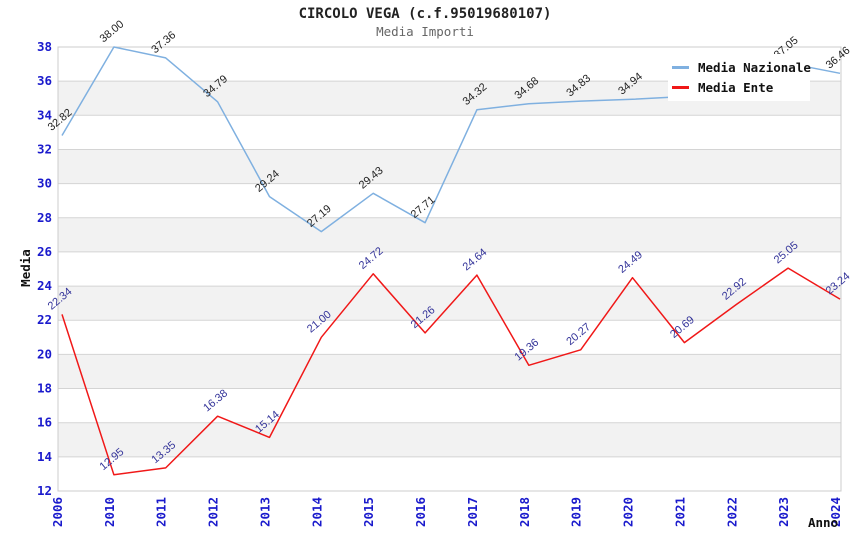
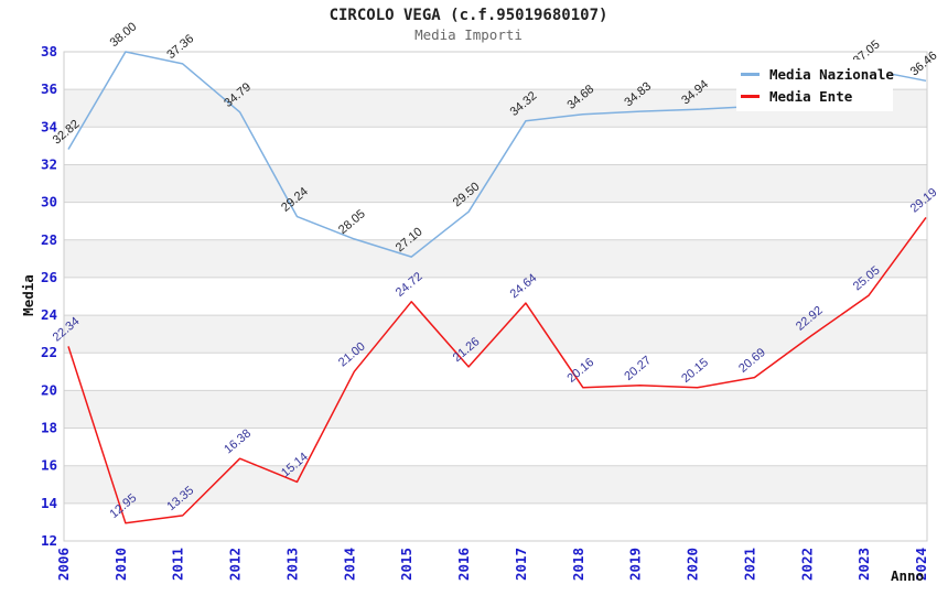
Media Nazionale/2014: 27.19 -> 28.05
Media Nazionale/2015: 29.43 -> 27.10
Media Nazionale/2016: 27.71 -> 29.50
Media Ente/2018: 19.36 -> 20.16
Media Ente/2020: 24.49 -> 20.15
Media Ente/2024: 23.24 -> 29.19
